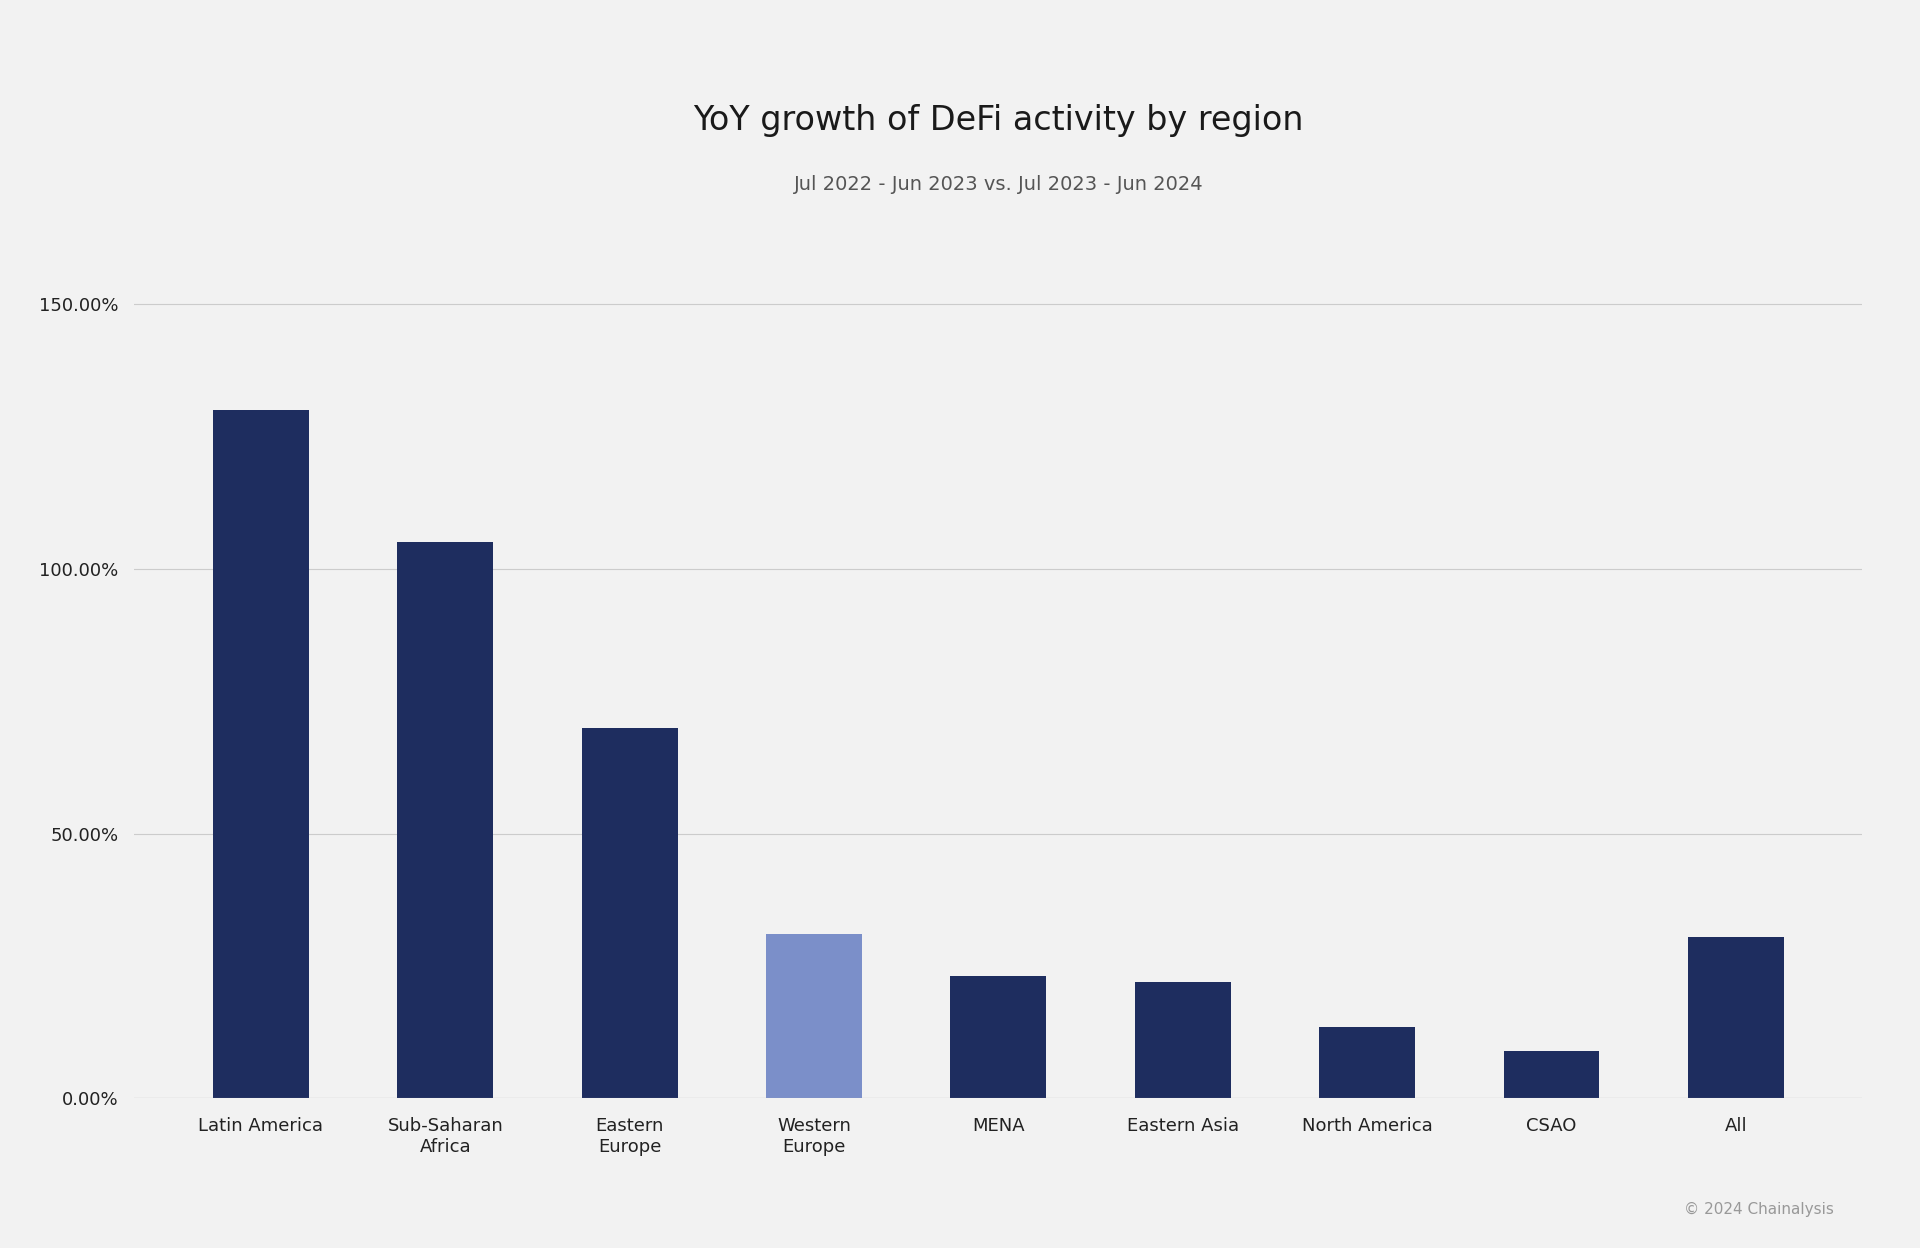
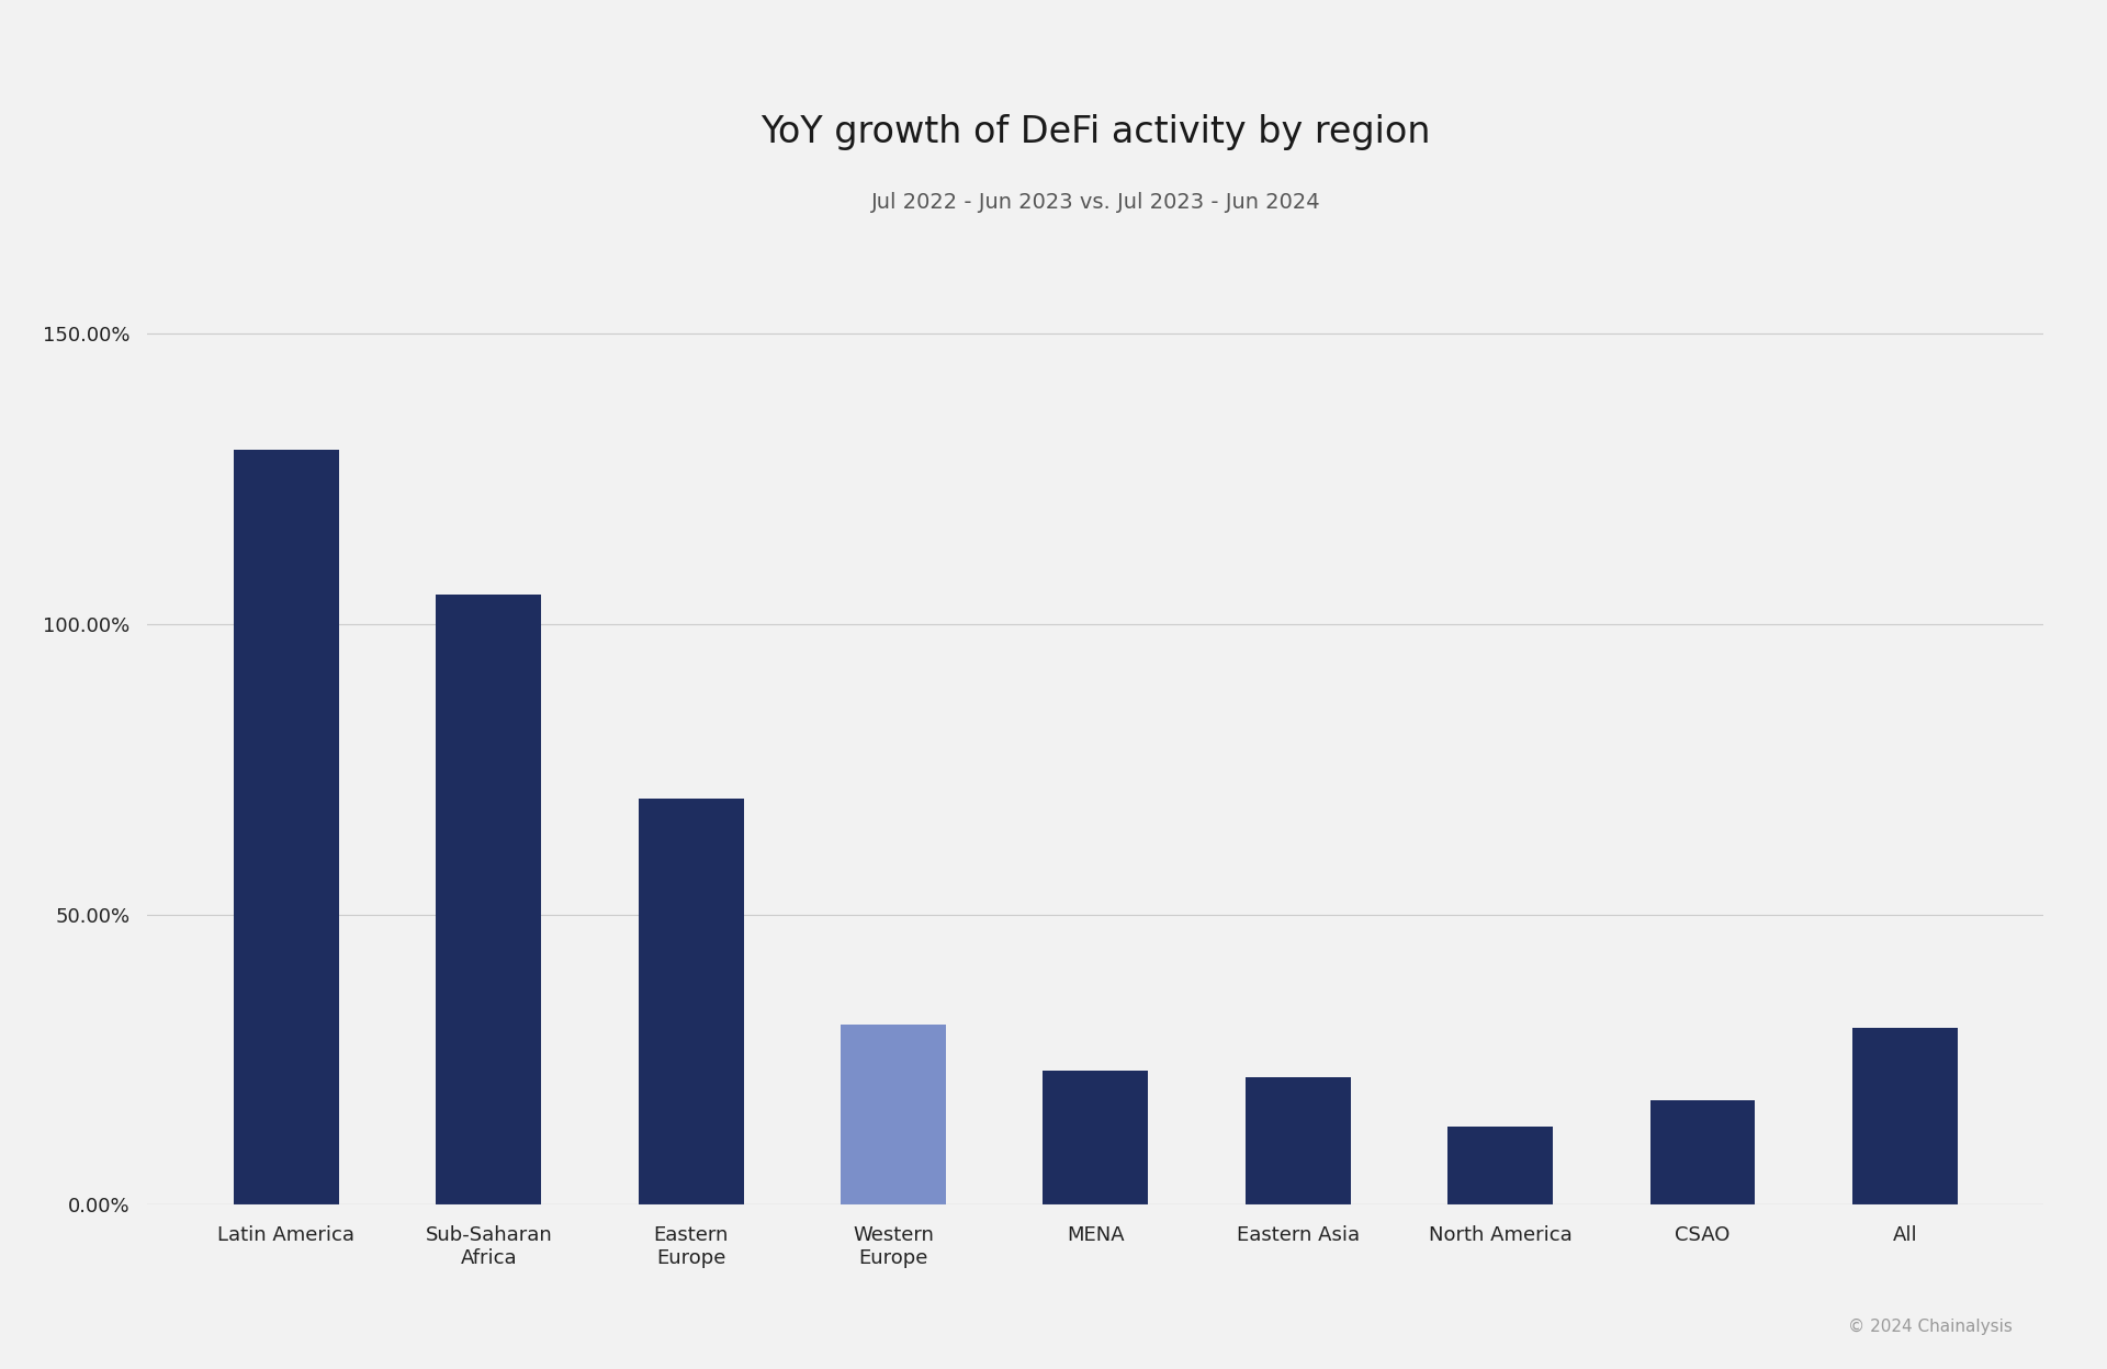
CSAO: 9.0% -> 18.0%
